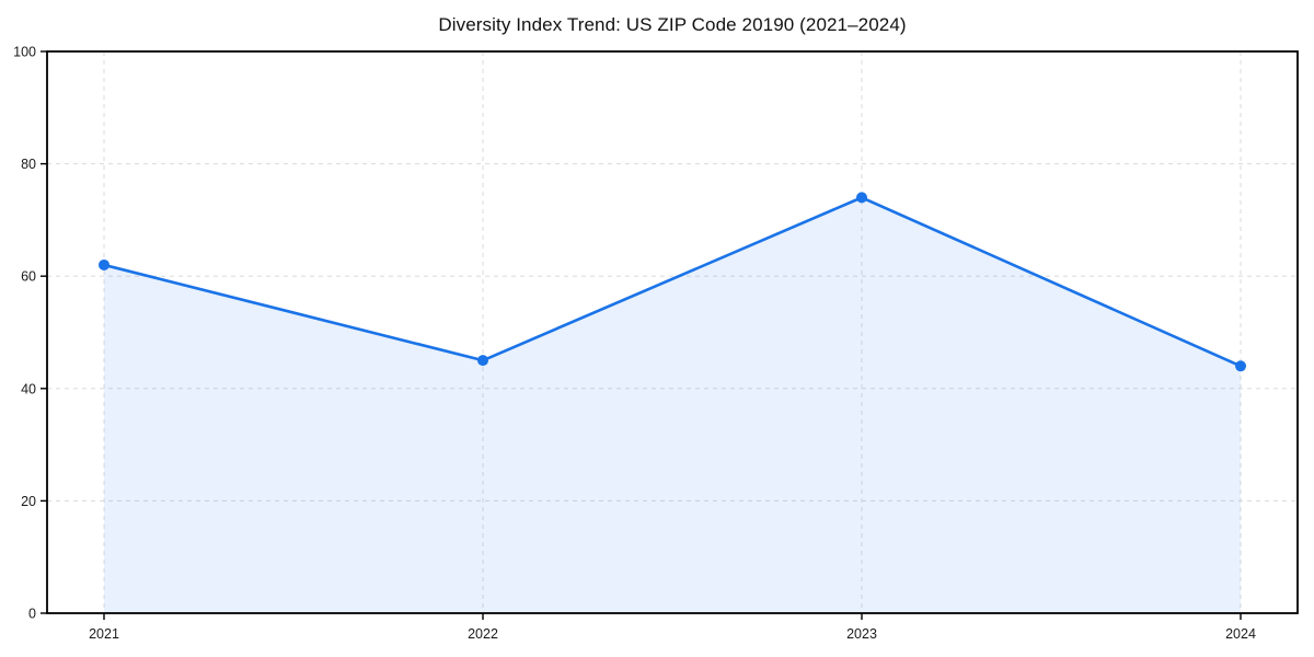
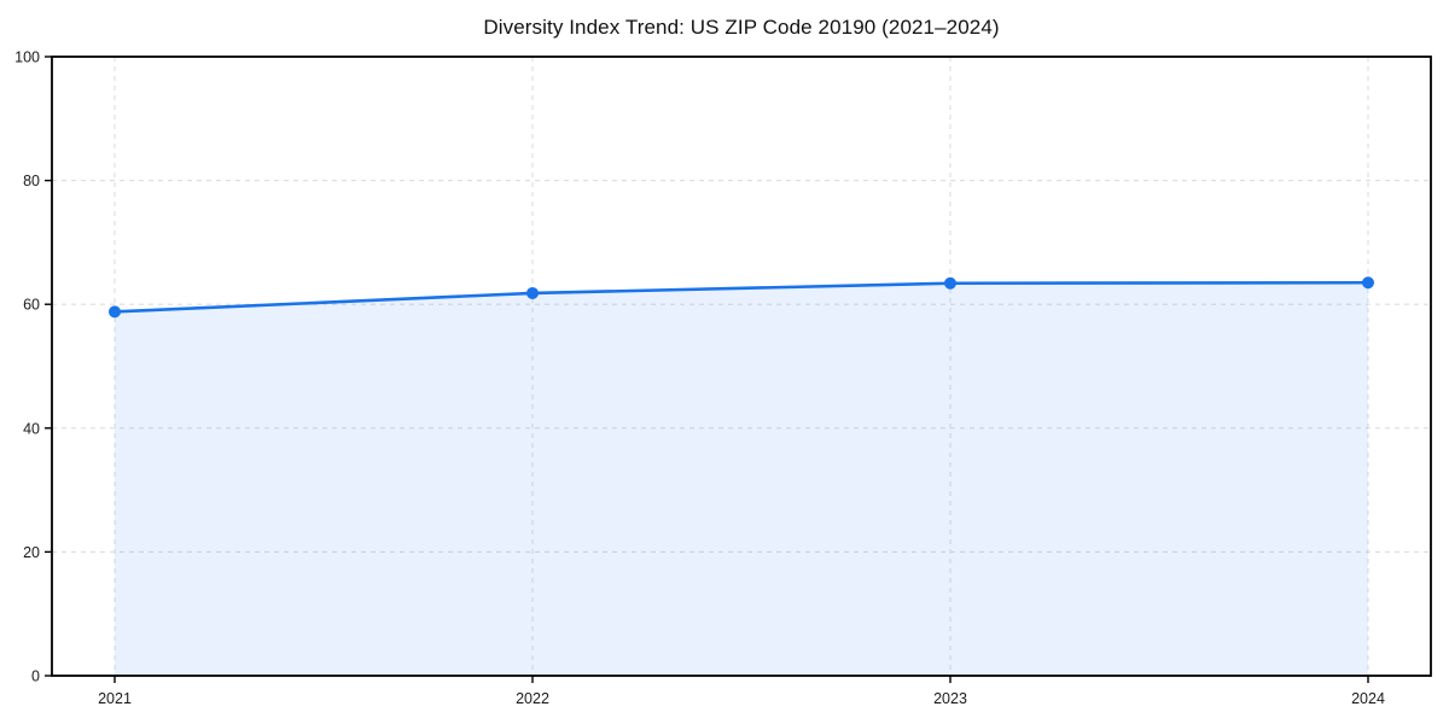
2021: 62 -> 59
2022: 45 -> 62
2023: 74 -> 63
2024: 44 -> 64
